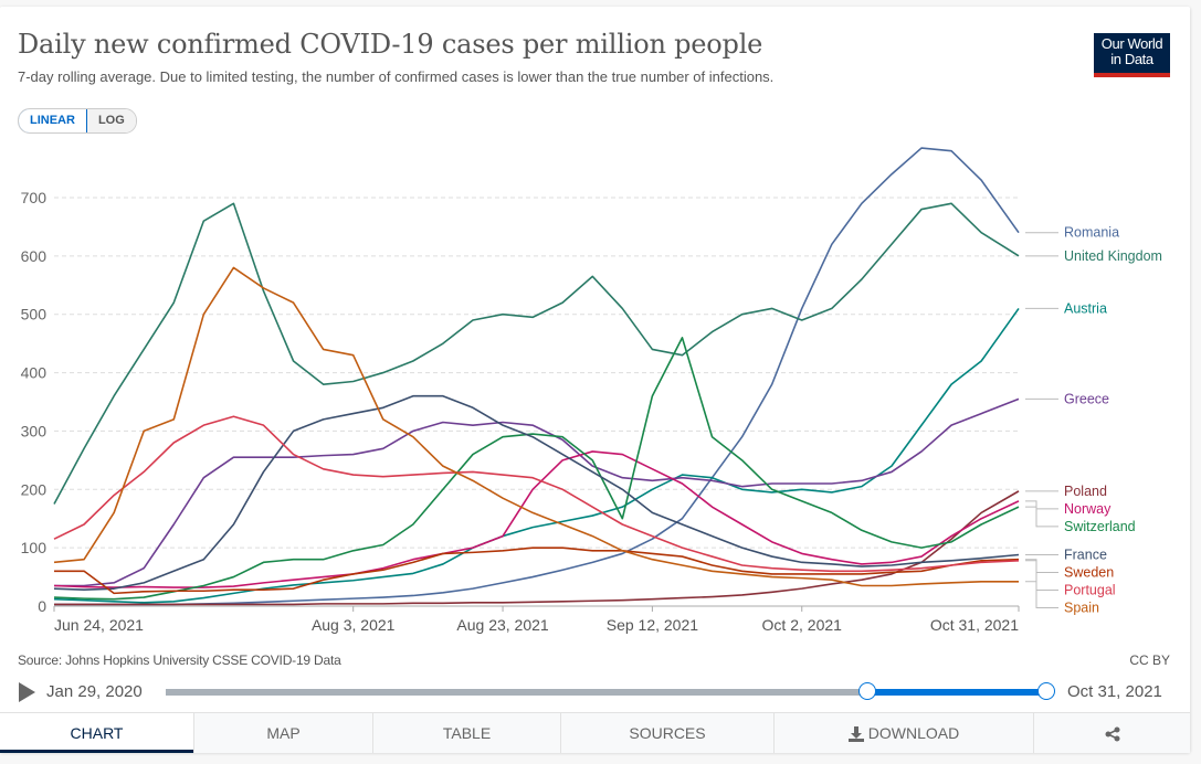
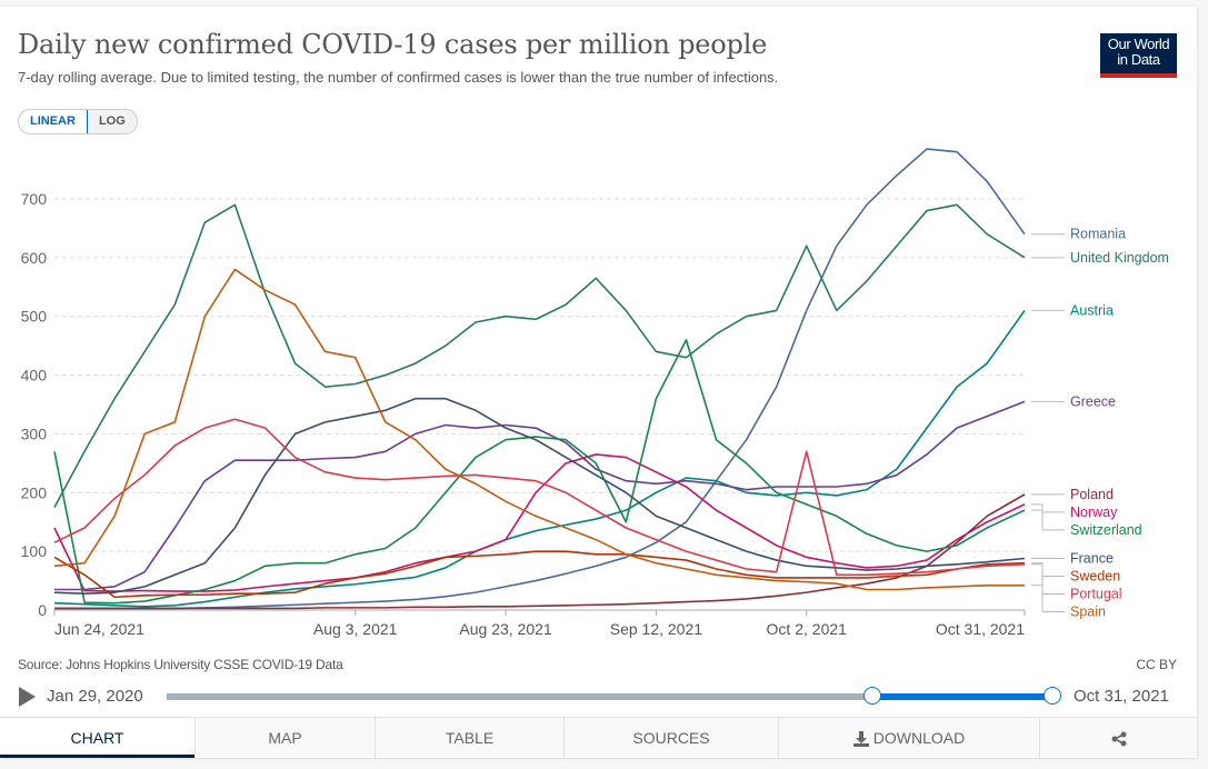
Norway/0: 40 -> 140
Switzerland/0: 20 -> 270
Sweden/0: 60 -> 90
United Kingdom/100: 490 -> 620
Portugal/100: 60 -> 270
